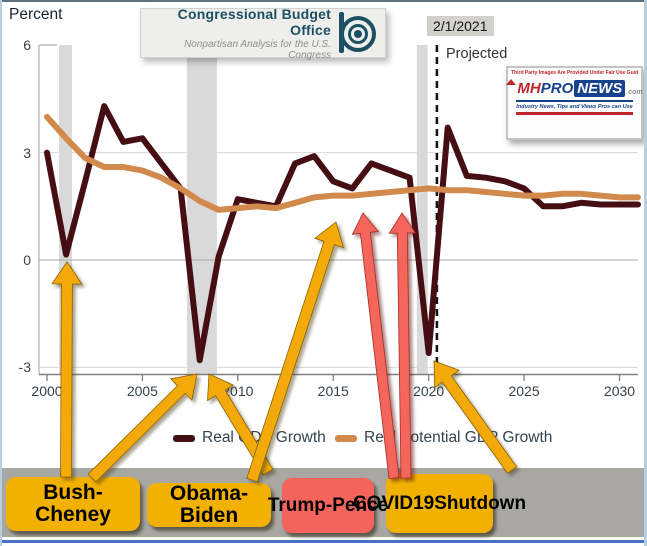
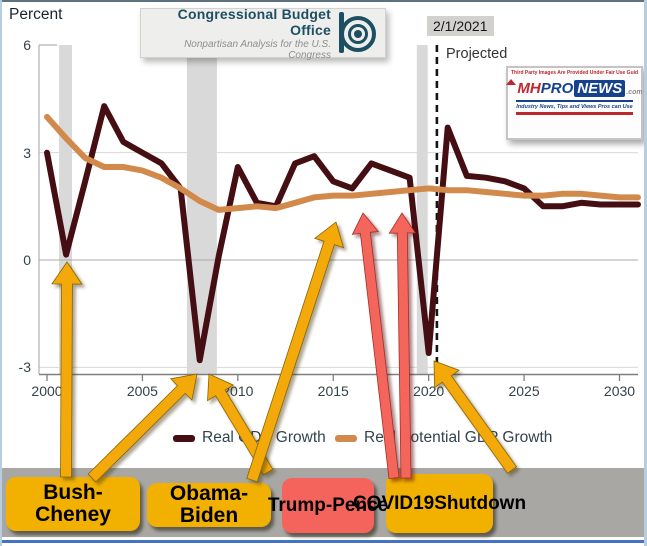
Real GDP Growth/2005: 3.4 -> 3.0
Real GDP Growth/2010: 1.7 -> 2.6
